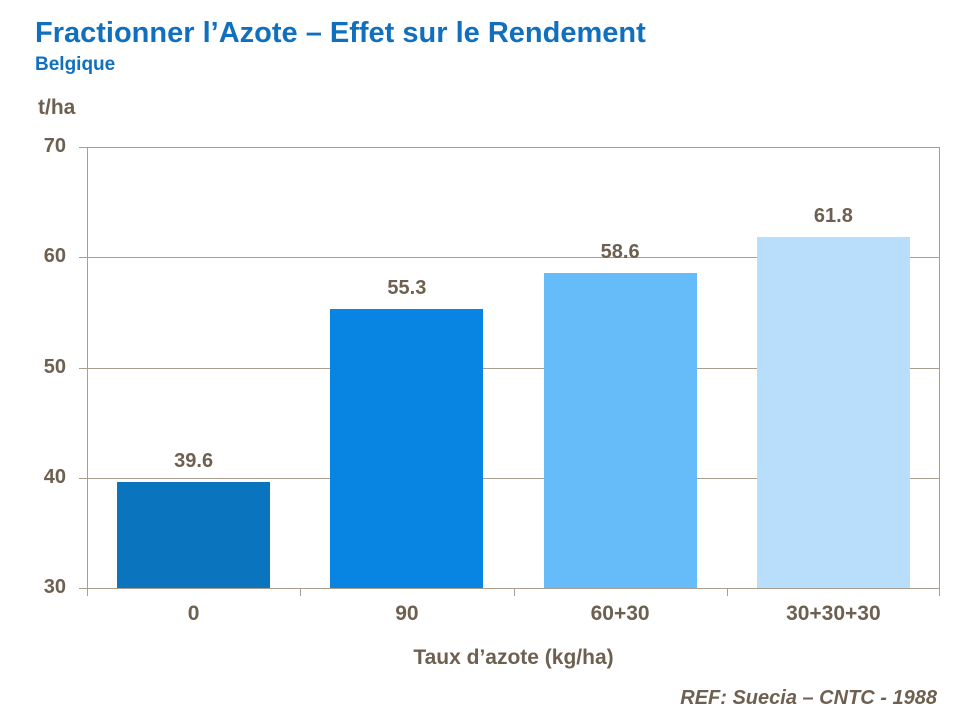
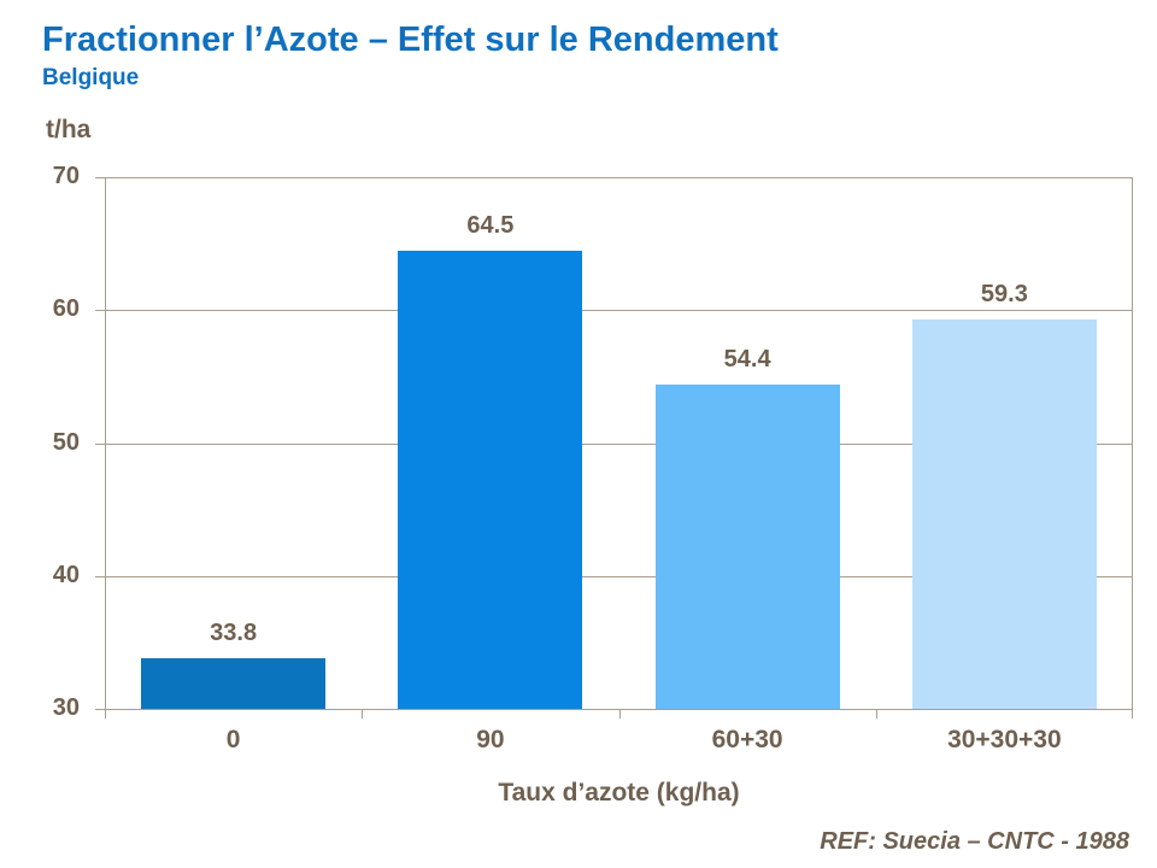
0: 39.6 -> 33.8
90: 55.3 -> 64.5
60+30: 58.6 -> 54.4
30+30+30: 61.8 -> 59.3
